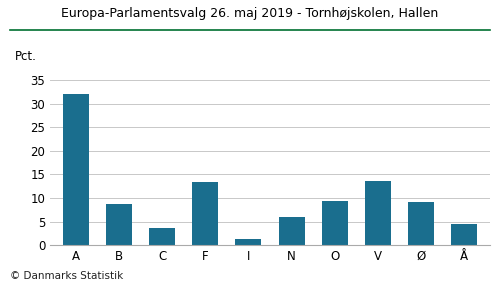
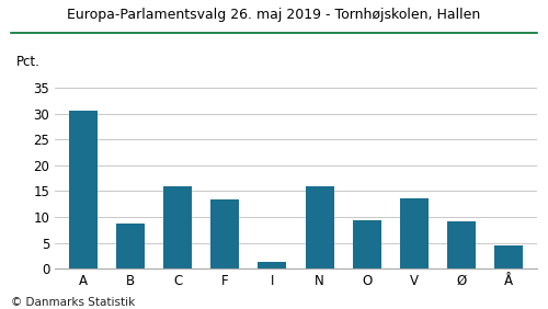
A: 32.0 -> 30.5
C: 3.6 -> 16.0
N: 6.1 -> 16.0
